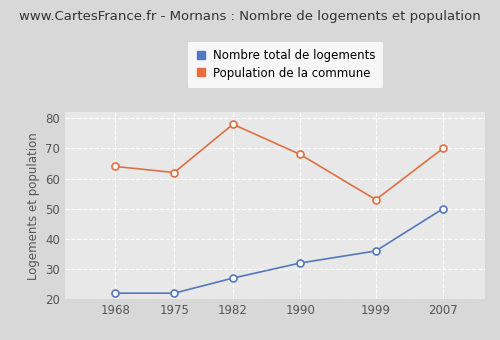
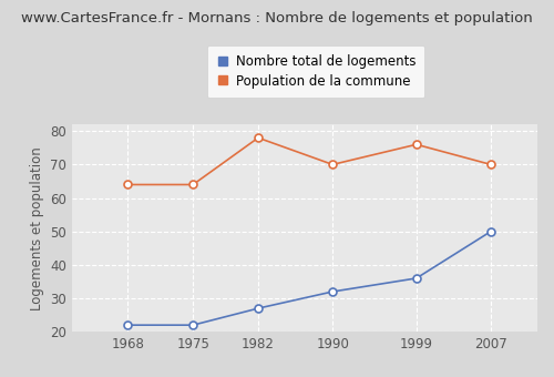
Population de la commune/1975: 62 -> 64
Population de la commune/1990: 68 -> 70
Population de la commune/1999: 53 -> 76
